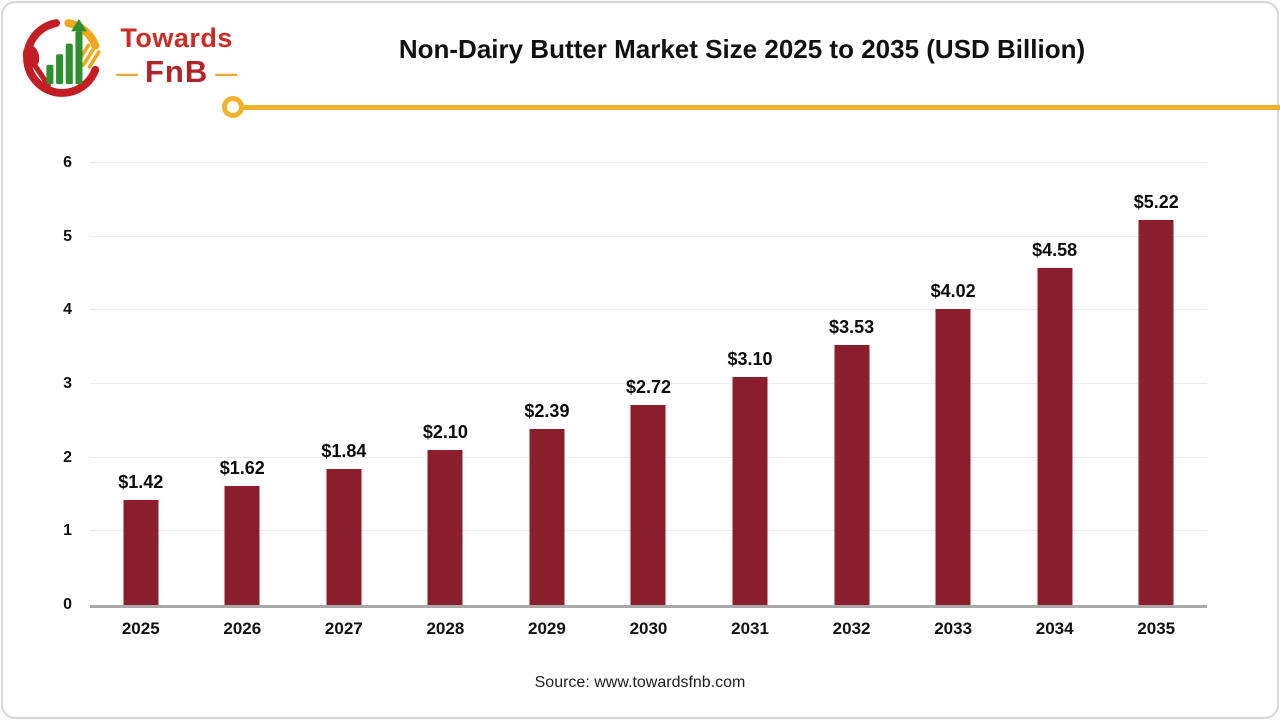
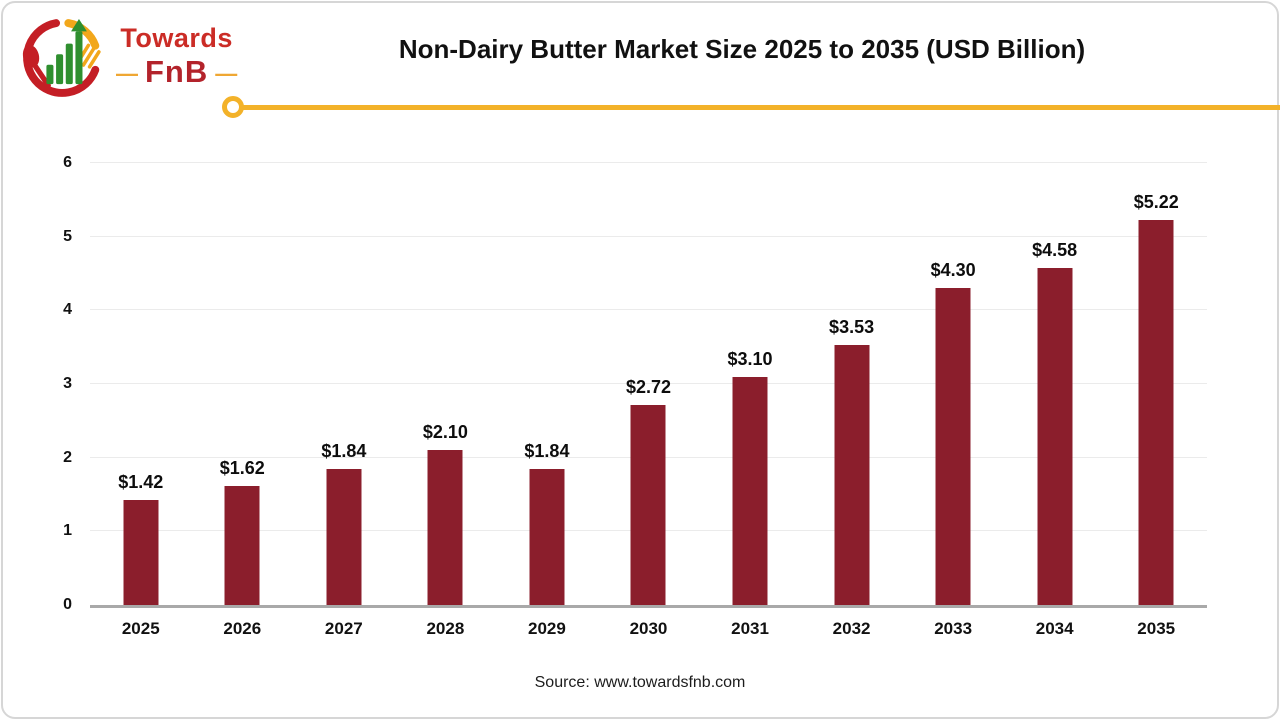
2029: $2.39 -> $1.84
2033: $4.02 -> $4.30
